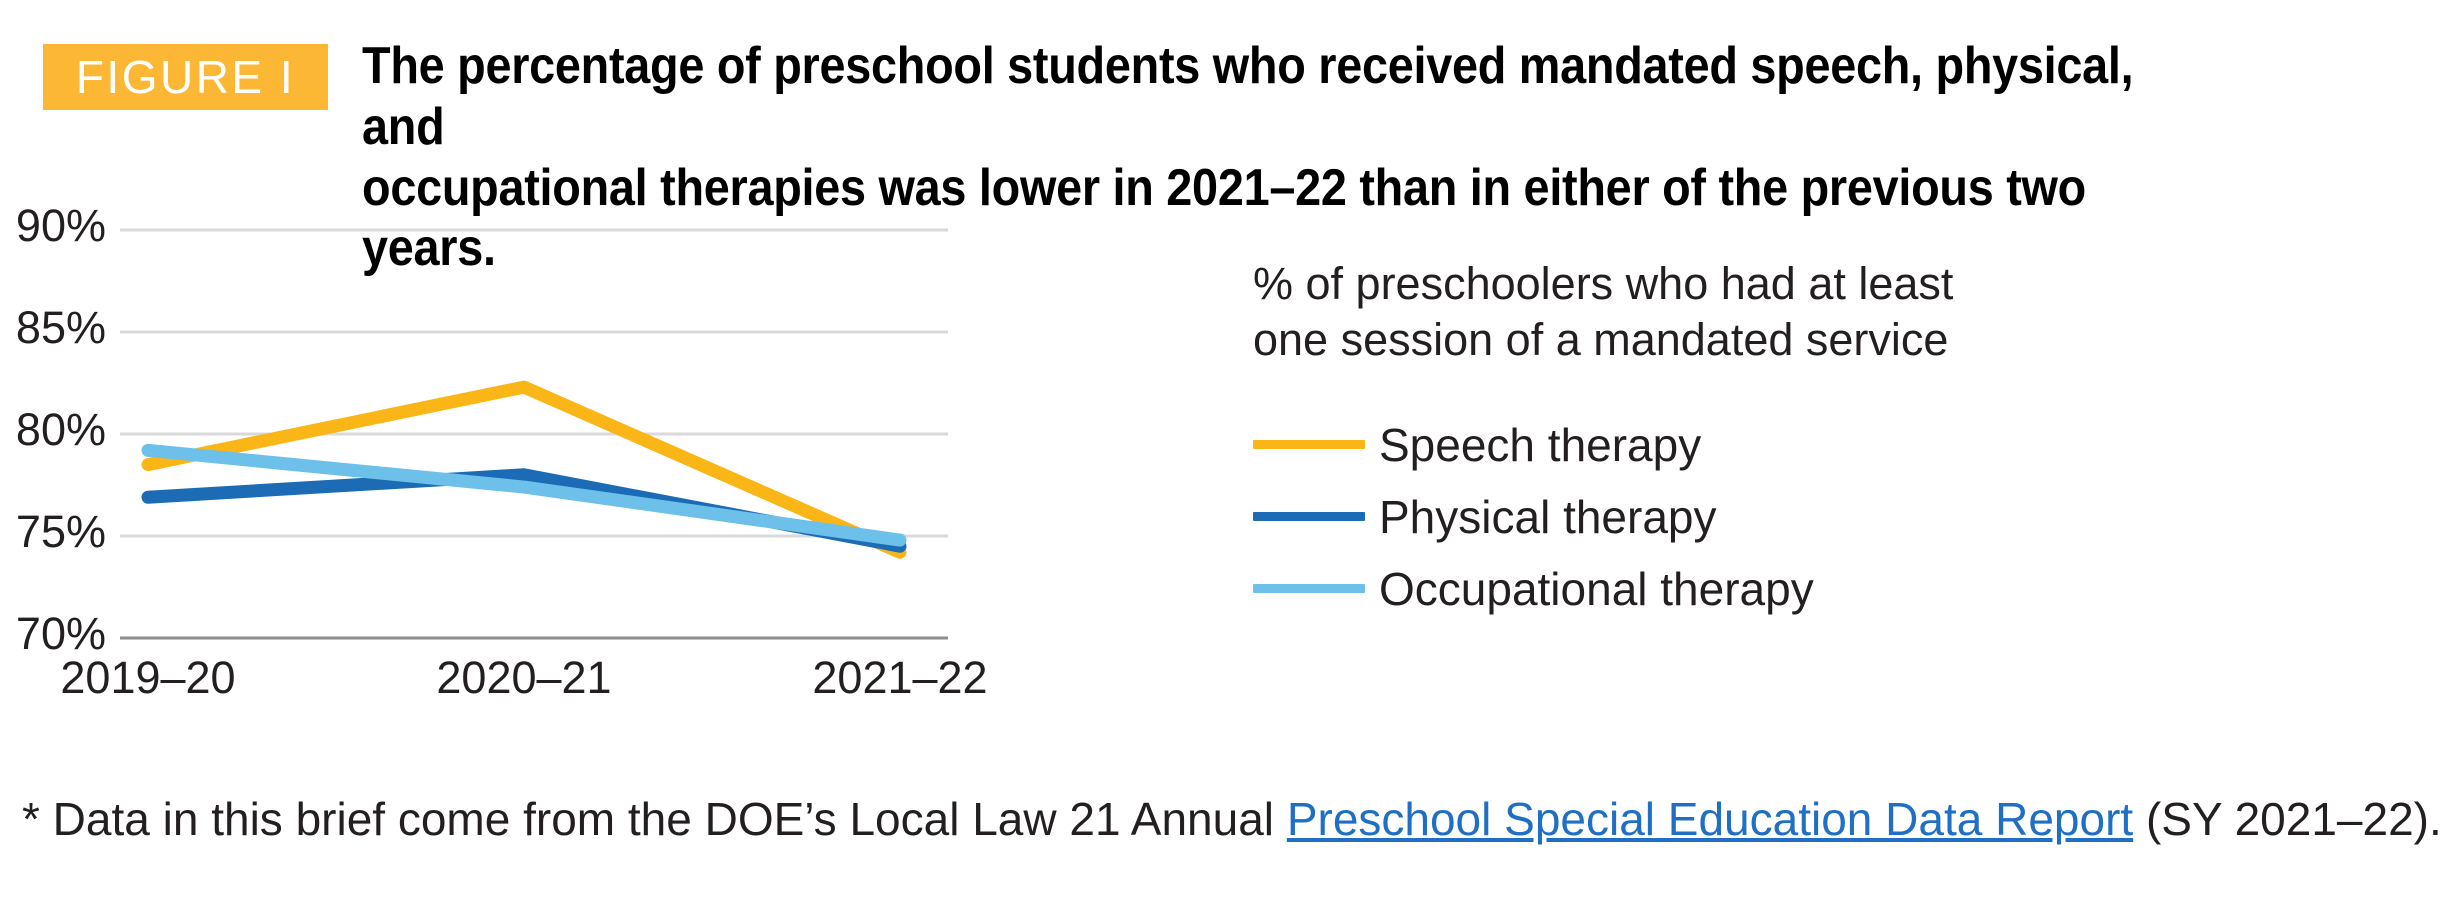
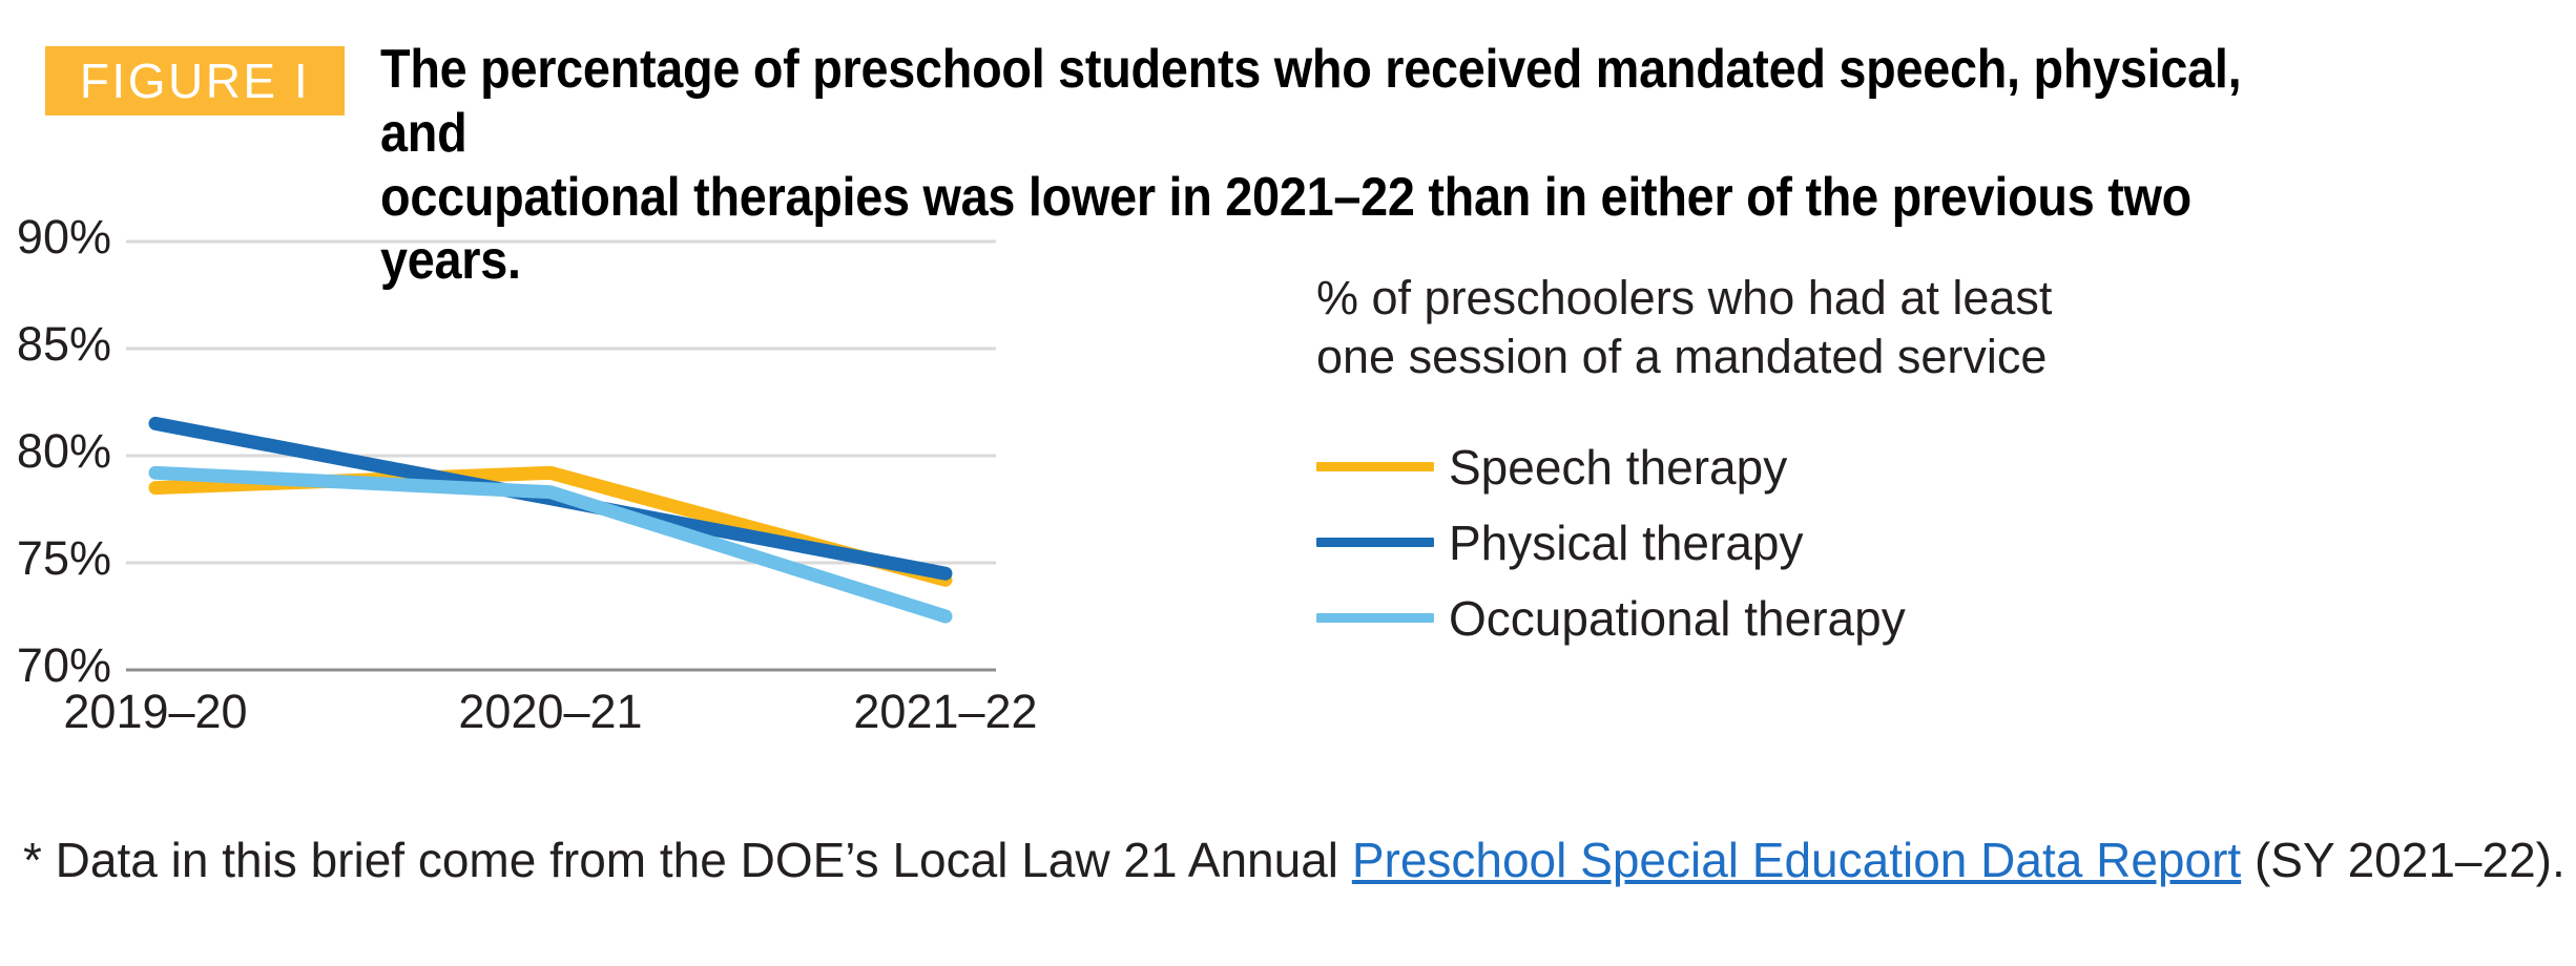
Physical therapy/2019–20: 76.9% -> 81.5%
Speech therapy/2020–21: 82.3% -> 79.2%
Occupational therapy/2020–21: 77.4% -> 78.3%
Occupational therapy/2021–22: 74.8% -> 72.5%
